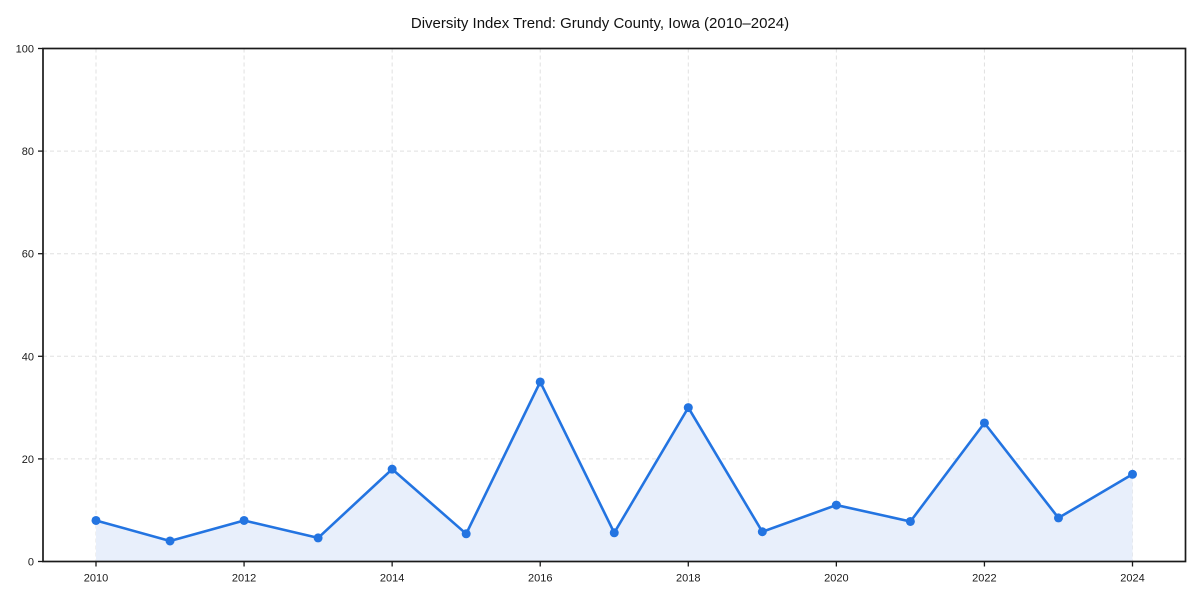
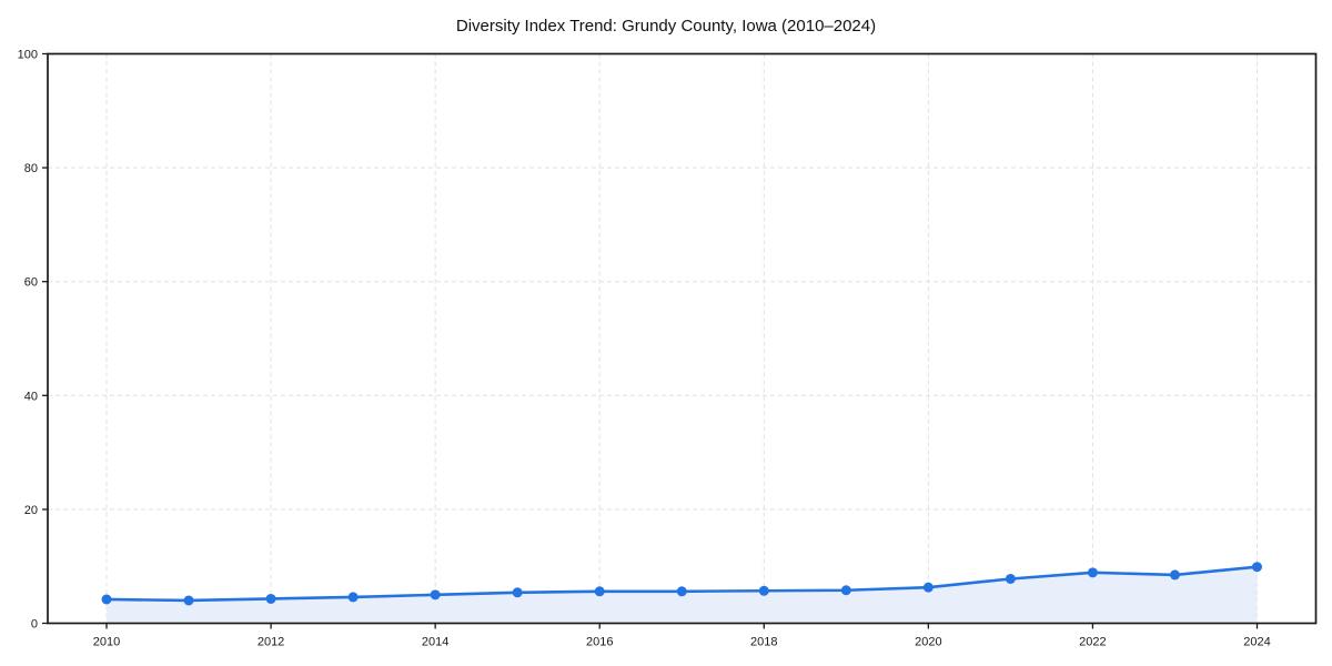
2010: 8 -> 4
2012: 8 -> 4
2014: 18 -> 5
2016: 35 -> 6
2018: 30 -> 6
2020: 11 -> 6
2022: 27 -> 9
2024: 17 -> 10
